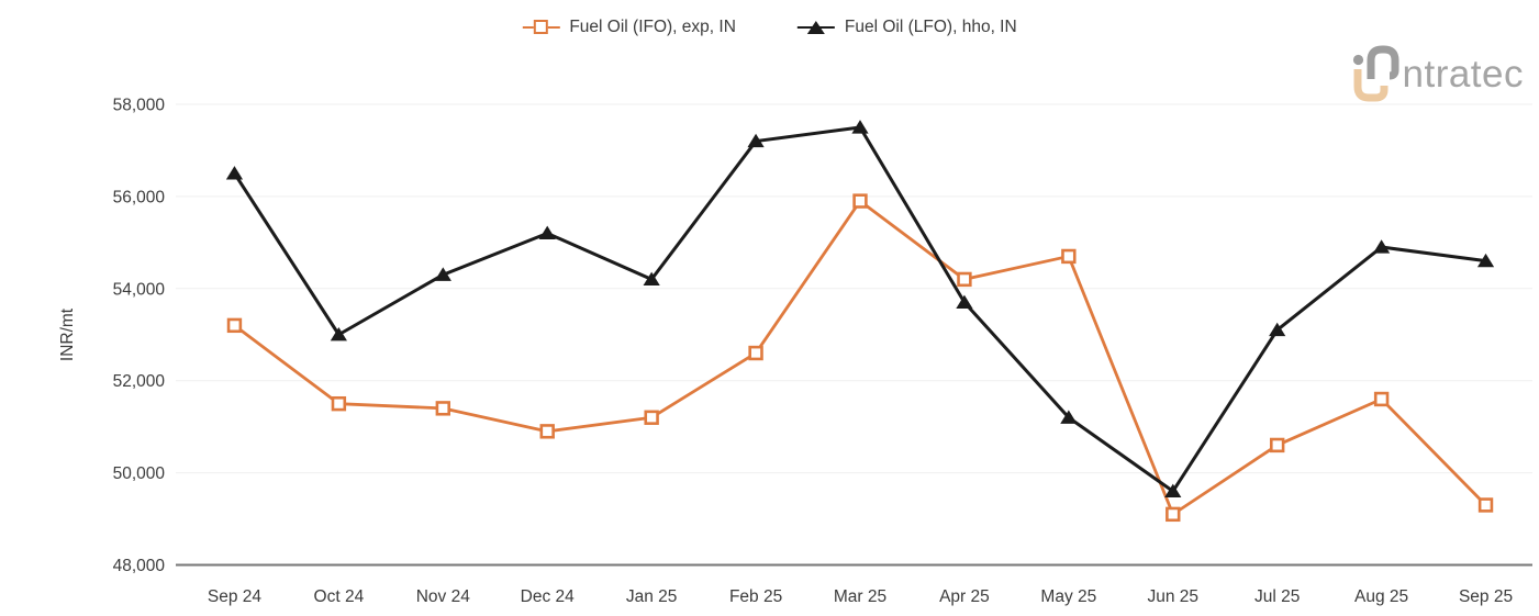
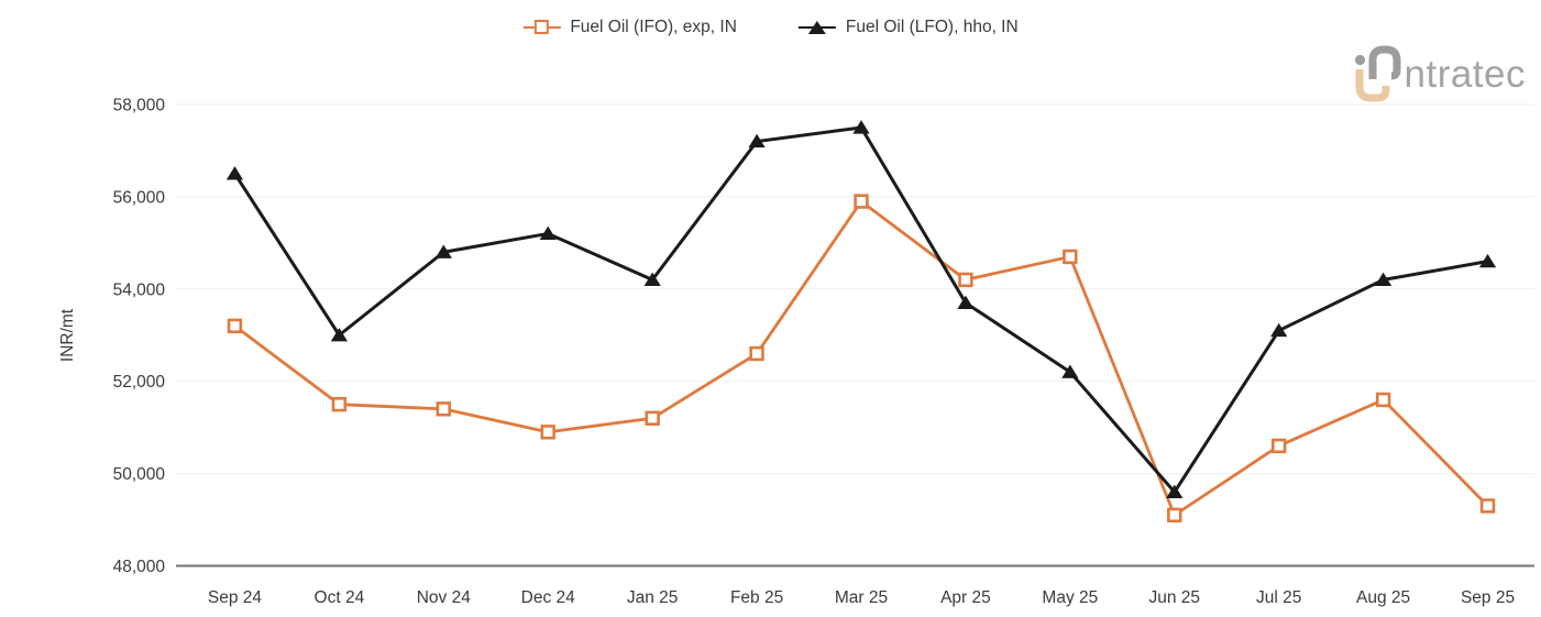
Fuel Oil (LFO), hho, IN/Nov 24: 54300 -> 54800
Fuel Oil (LFO), hho, IN/May 25: 51200 -> 52200
Fuel Oil (LFO), hho, IN/Aug 25: 54900 -> 54200
